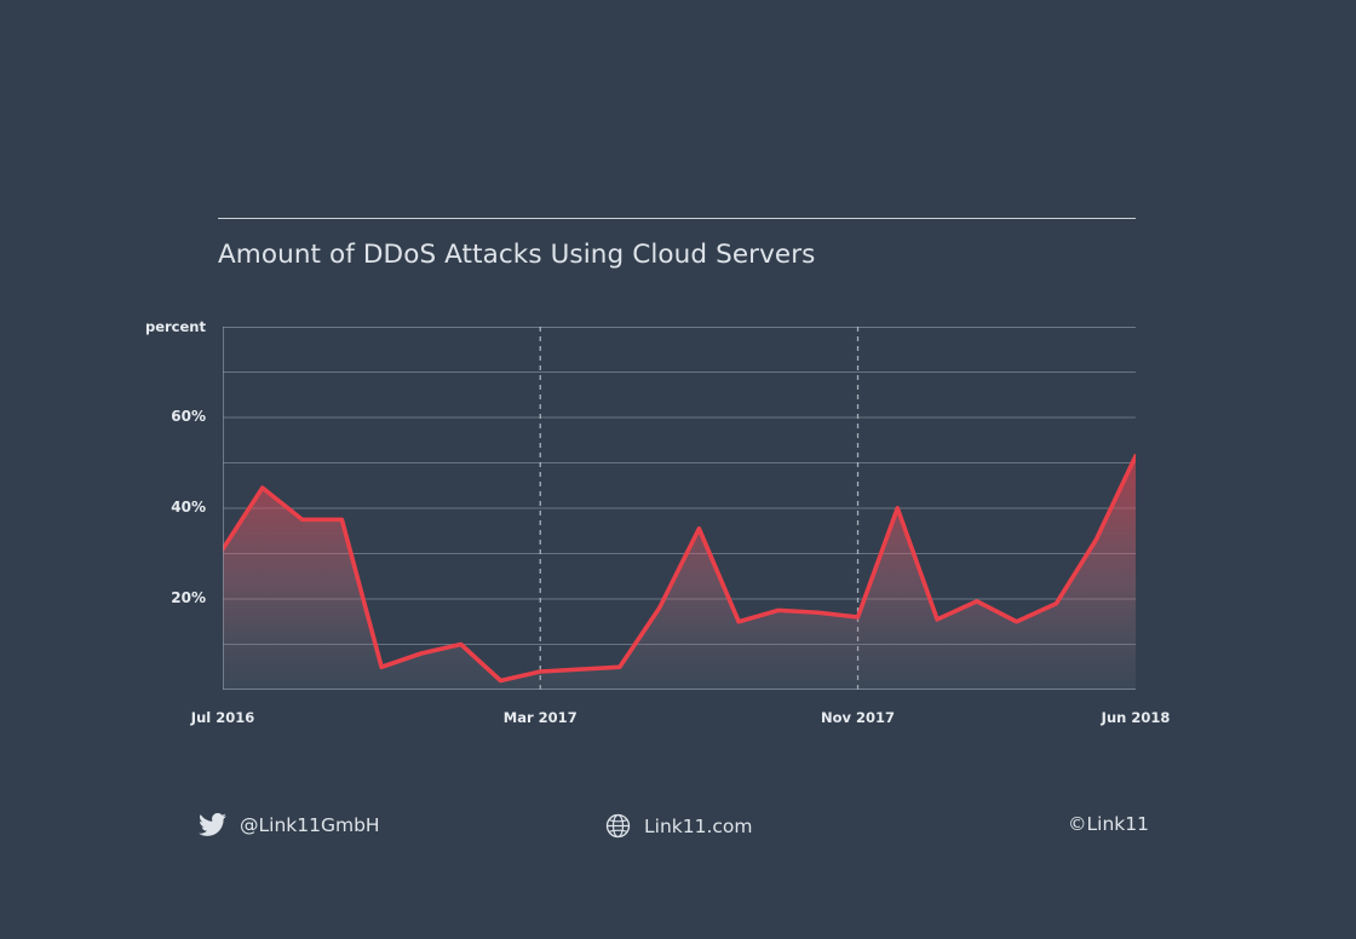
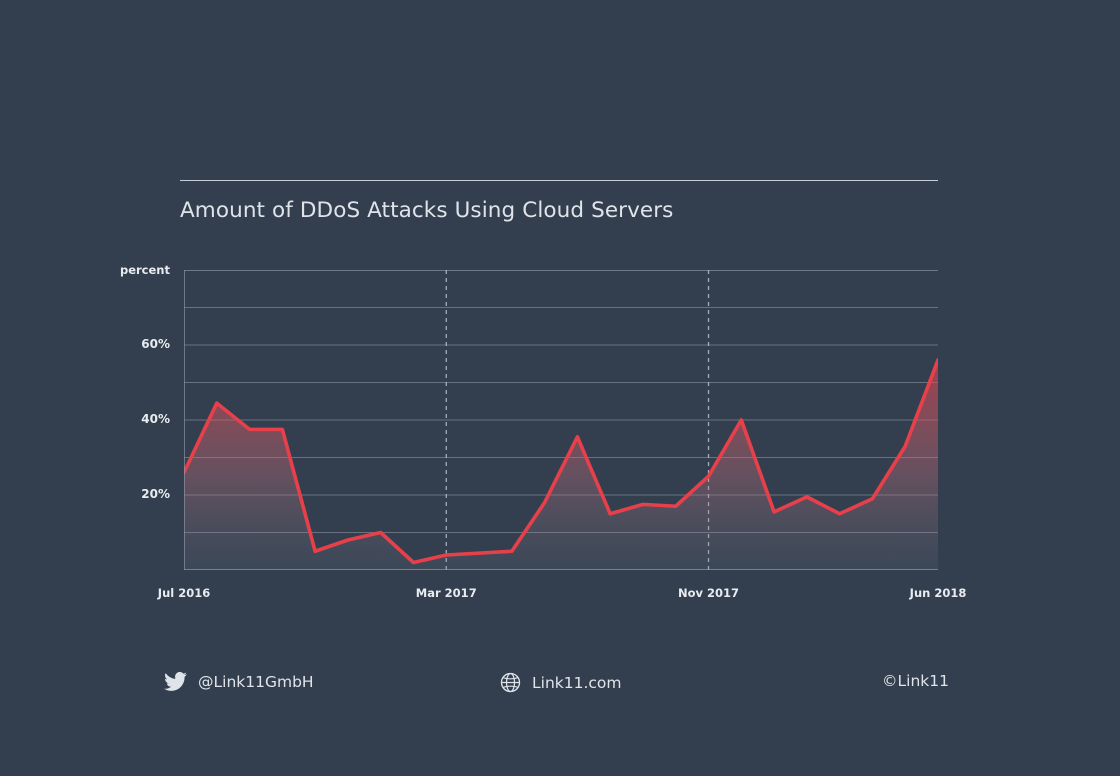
Jul 2016: 31% -> 26%
Nov 2017: 16% -> 25%
Jun 2018: 52% -> 56%
